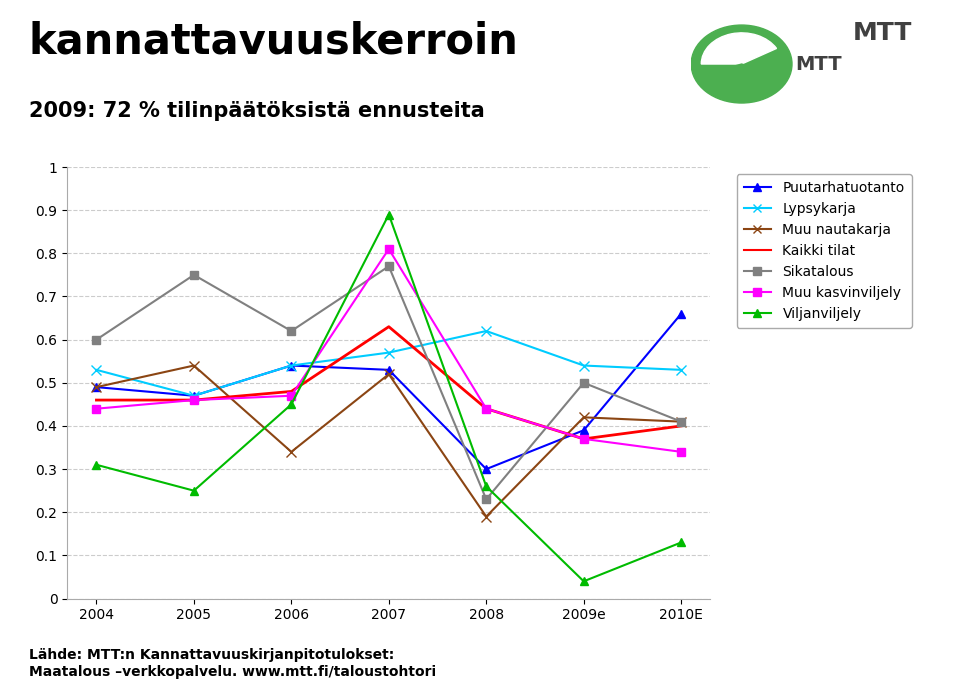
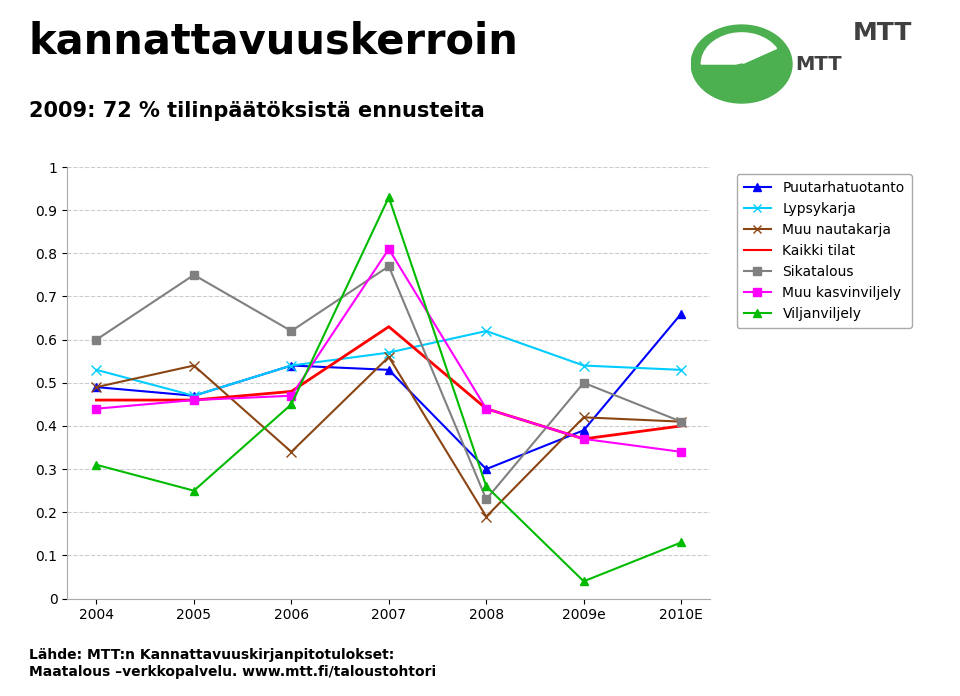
Muu nautakarja/2007: 0.52 -> 0.56
Viljanviljely/2007: 0.89 -> 0.93
